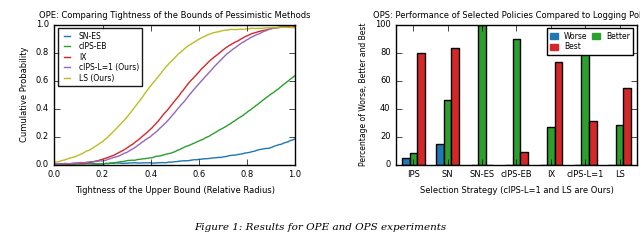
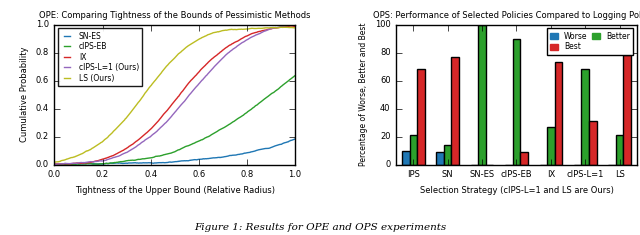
Worse/IPS: 5 -> 10
Better/IPS: 8 -> 21
Best/IPS: 80 -> 68
Worse/SN: 15 -> 9
Better/SN: 46 -> 14
Best/SN: 83 -> 77
Better/cIPS-L=1: 80 -> 68
Better/LS: 28 -> 21
Best/LS: 55 -> 78
